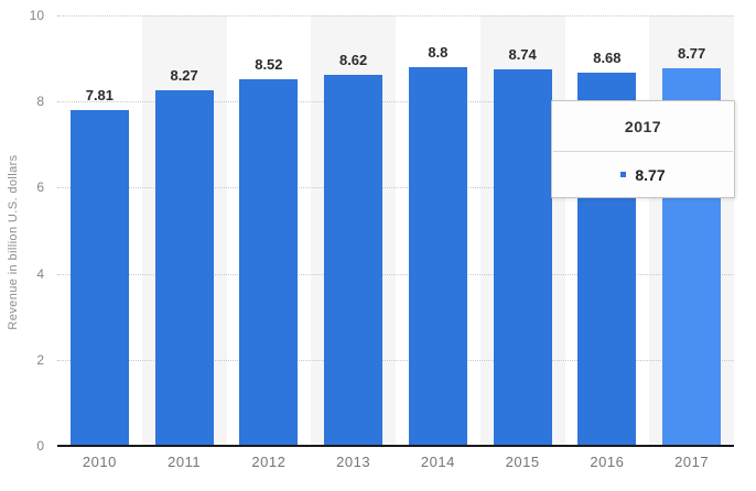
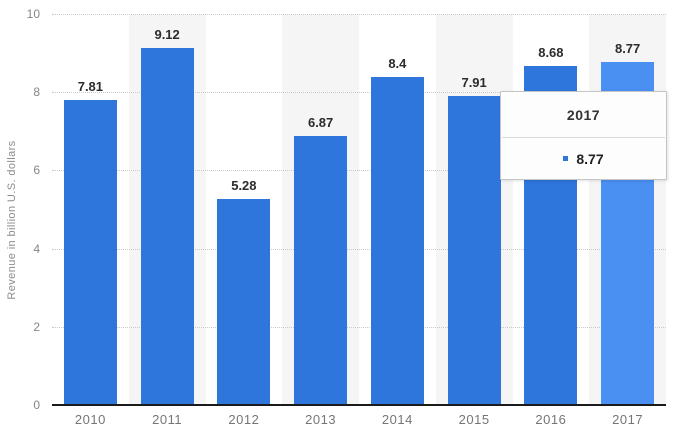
2011: 8.27 -> 9.12
2012: 8.52 -> 5.28
2013: 8.62 -> 6.87
2014: 8.8 -> 8.4
2015: 8.74 -> 7.91
